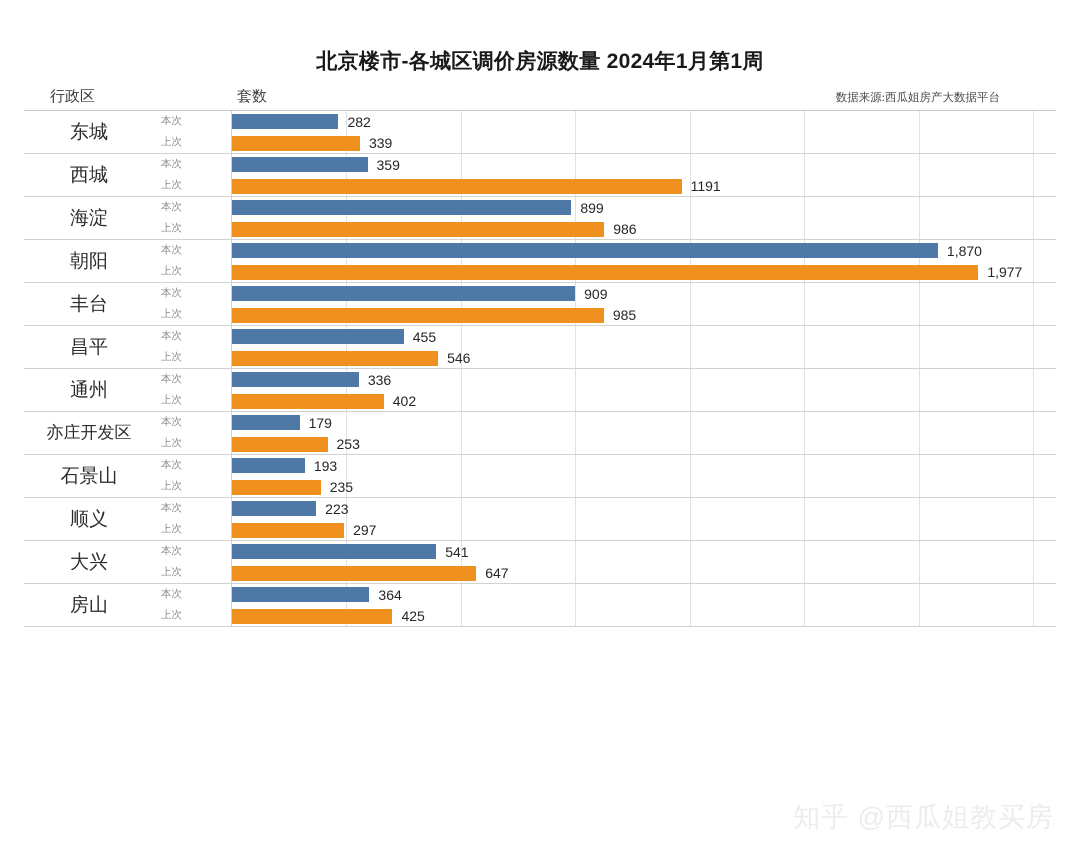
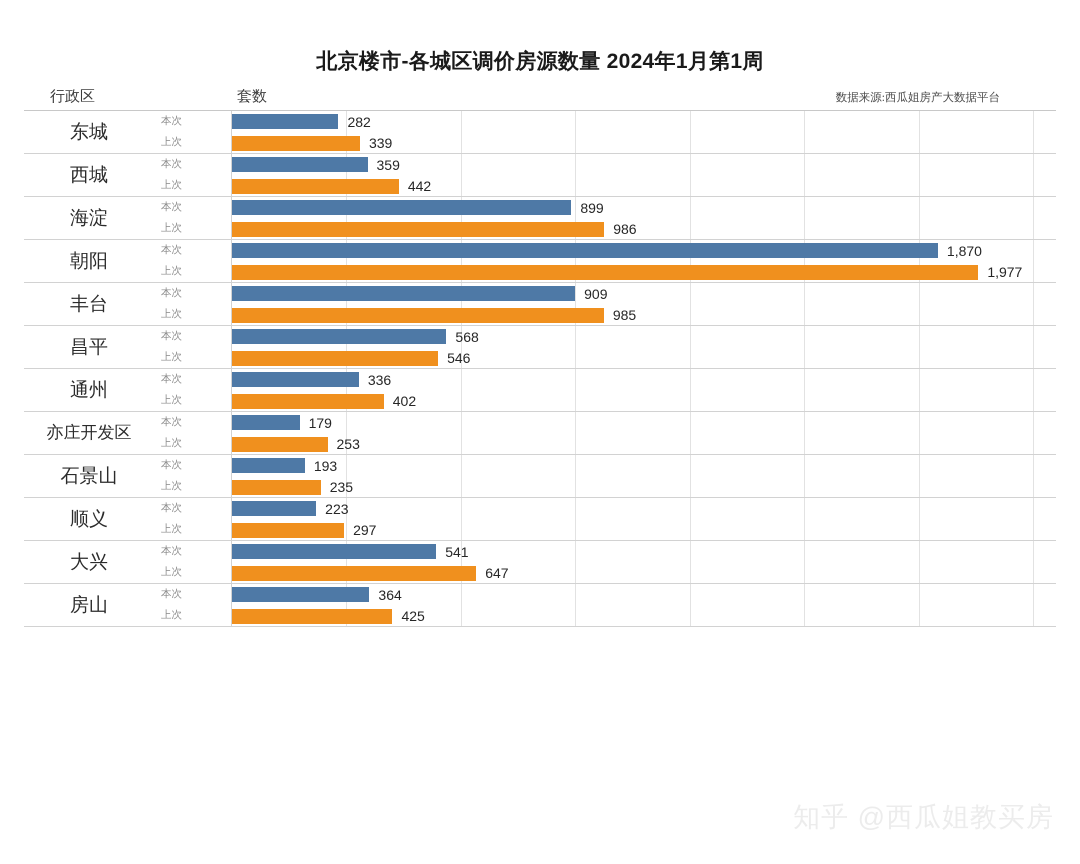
上次/西城: 1191 -> 442
本次/昌平: 455 -> 568
